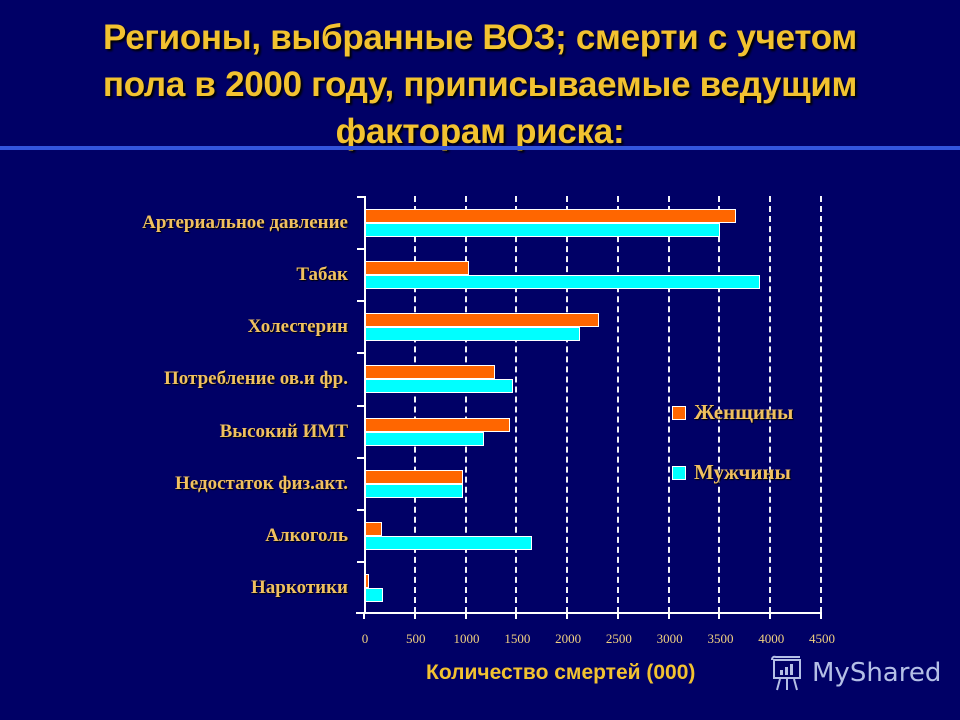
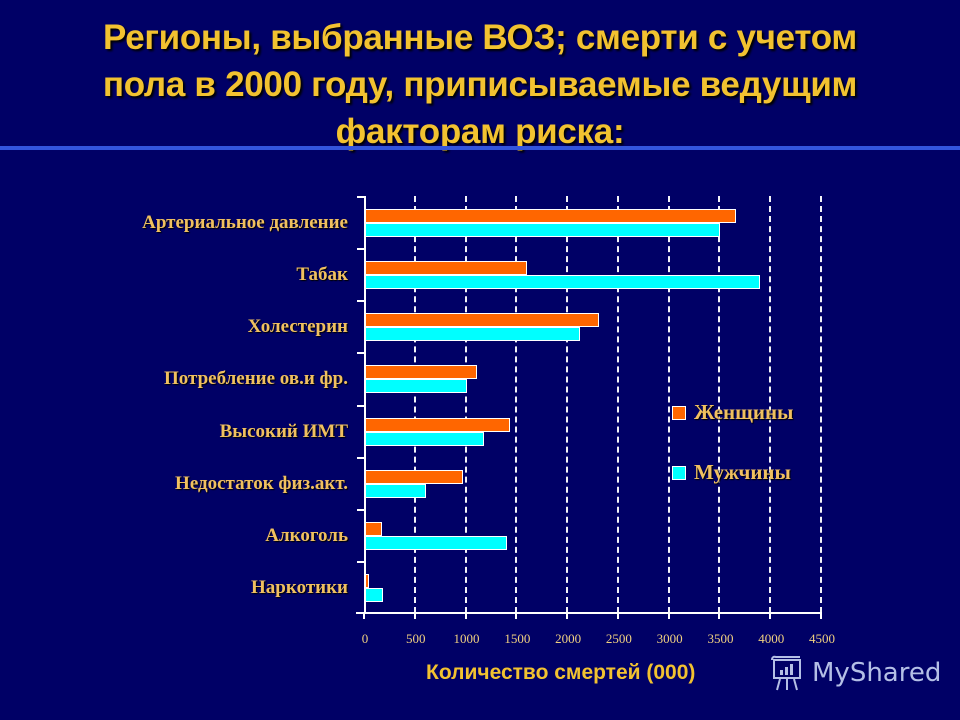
Женщины/Табак: 1000 -> 1600
Женщины/Потребление ов.и фр.: 1300 -> 1100
Мужчины/Потребление ов.и фр.: 1500 -> 1000
Мужчины/Недостаток физ.акт.: 1000 -> 600
Мужчины/Алкоголь: 1600 -> 1400
